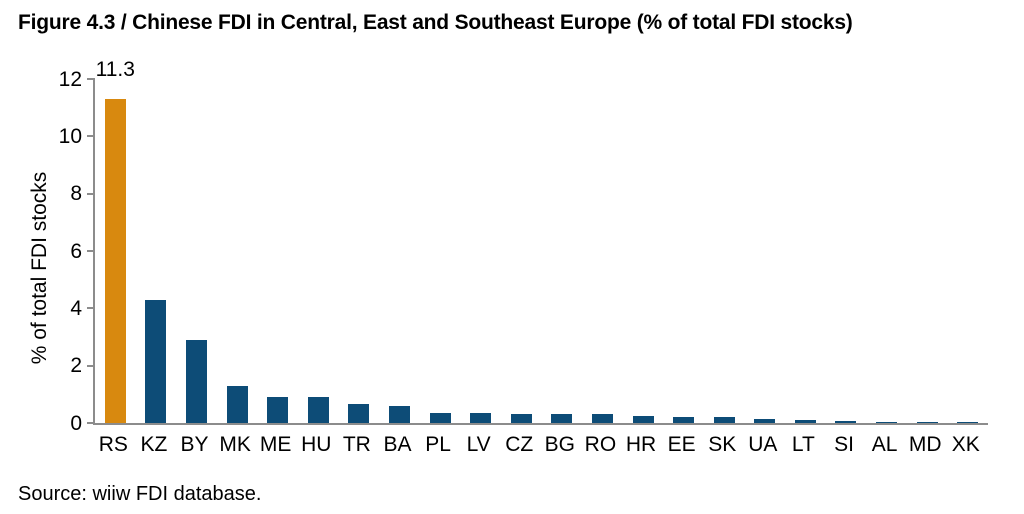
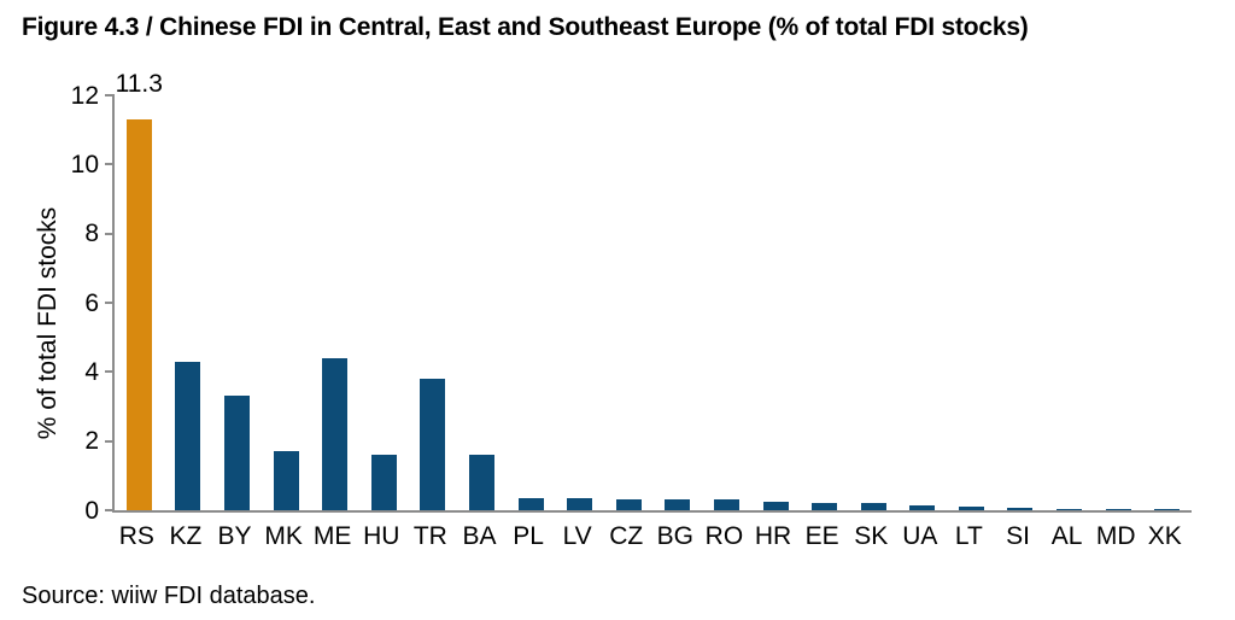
BY: 2.9 -> 3.3
MK: 1.3 -> 1.7
ME: 0.9 -> 4.4
HU: 0.9 -> 1.6
TR: 0.7 -> 3.8
BA: 0.6 -> 1.6
